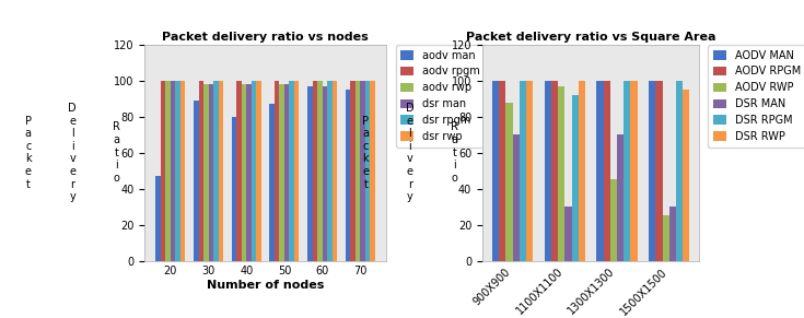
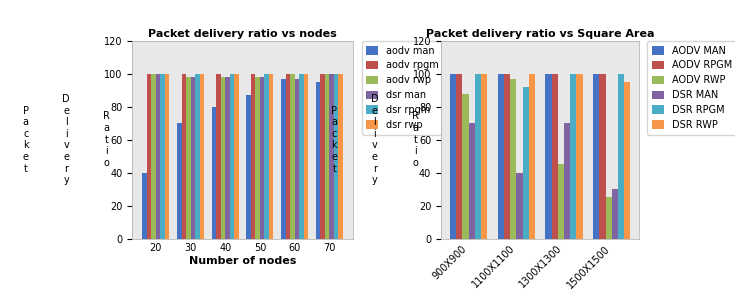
Packet delivery ratio vs nodes/aodv man/20: 47 -> 40
Packet delivery ratio vs nodes/aodv man/30: 89 -> 70
Packet delivery ratio vs Square Area/DSR MAN/1100X1100: 30 -> 40
